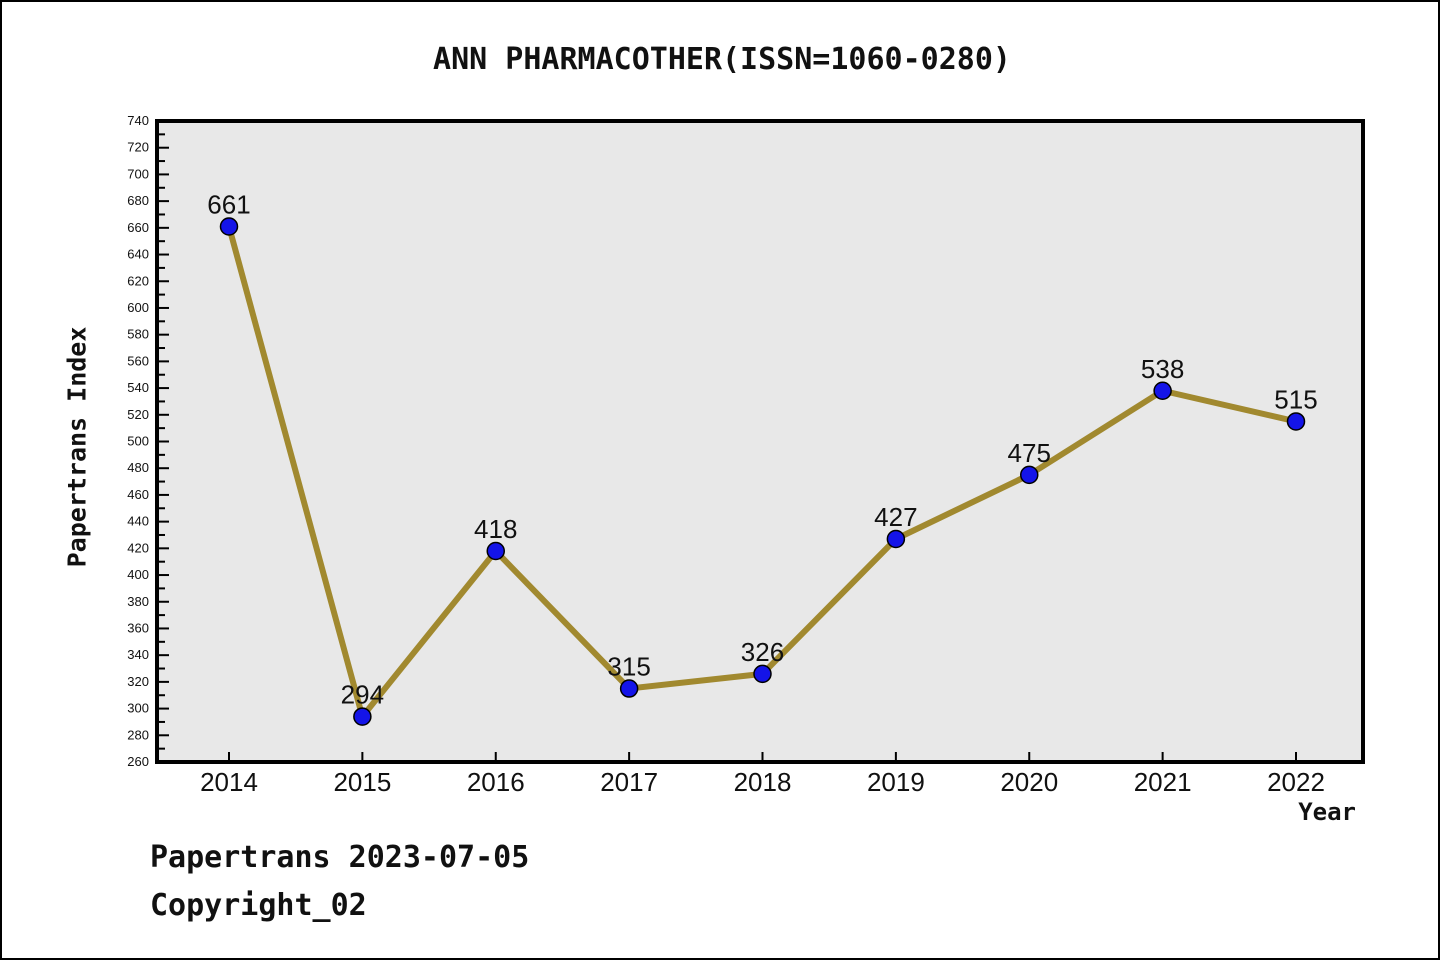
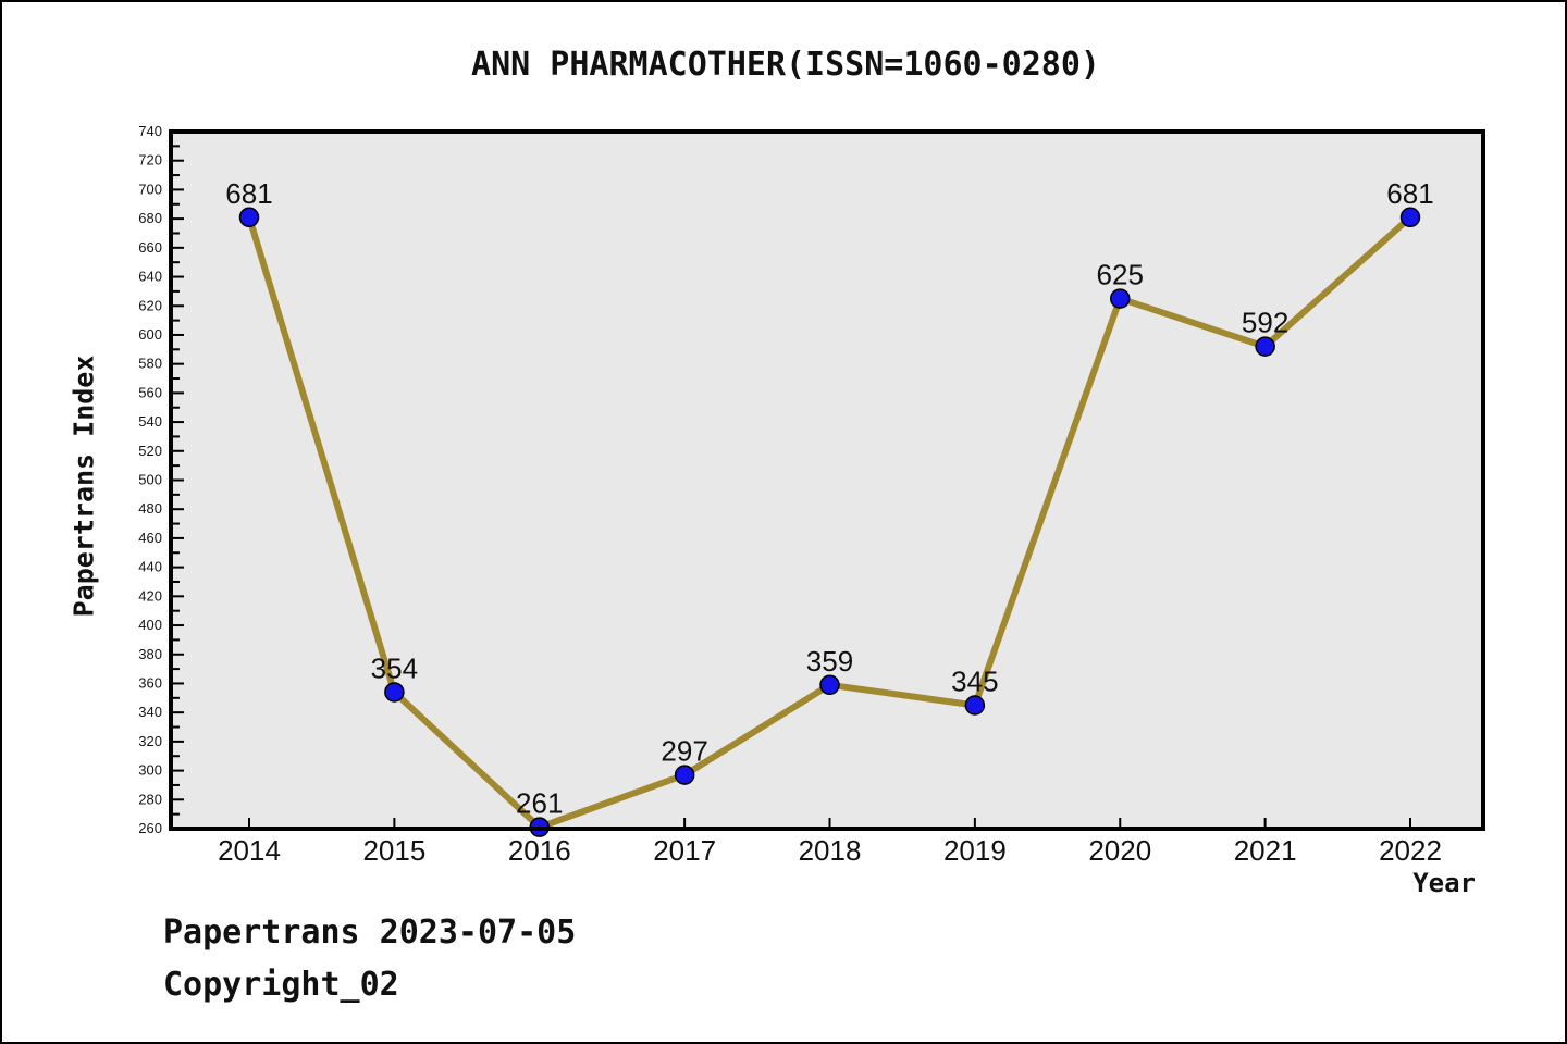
2014: 661 -> 681
2015: 294 -> 354
2016: 418 -> 261
2017: 315 -> 297
2018: 326 -> 359
2019: 427 -> 345
2020: 475 -> 625
2021: 538 -> 592
2022: 515 -> 681
